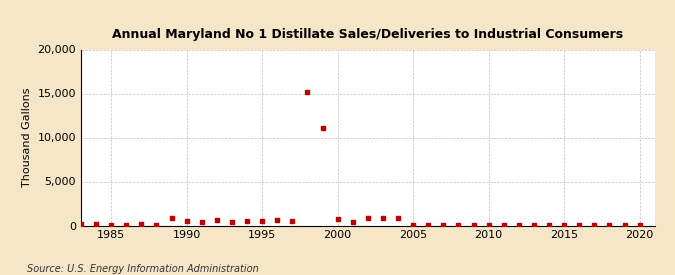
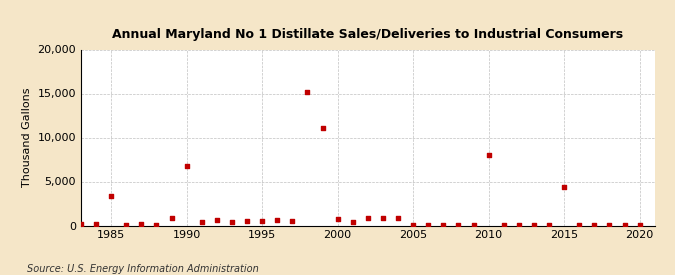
1985: 100 -> 3,400
1990: 500 -> 6,800
2010: 0 -> 8,000
2015: 0 -> 4,400
